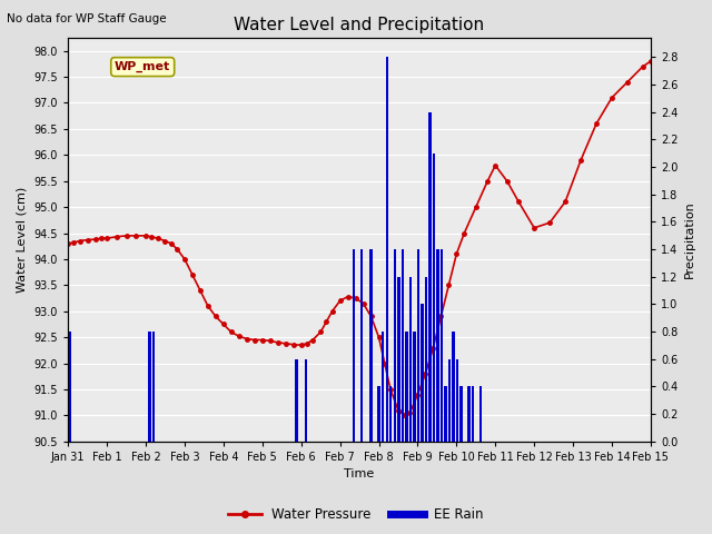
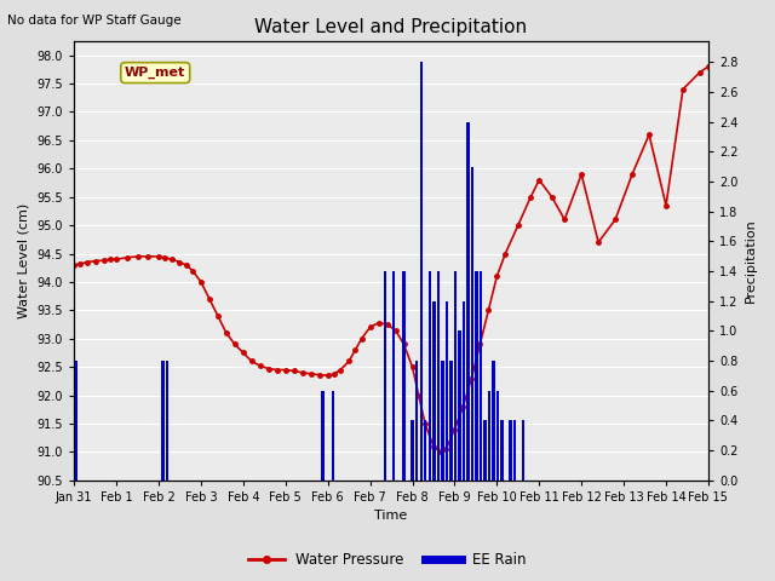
Water Pressure/Feb 12: 94.60 -> 95.90
Water Pressure/Feb 14: 97.10 -> 95.35
